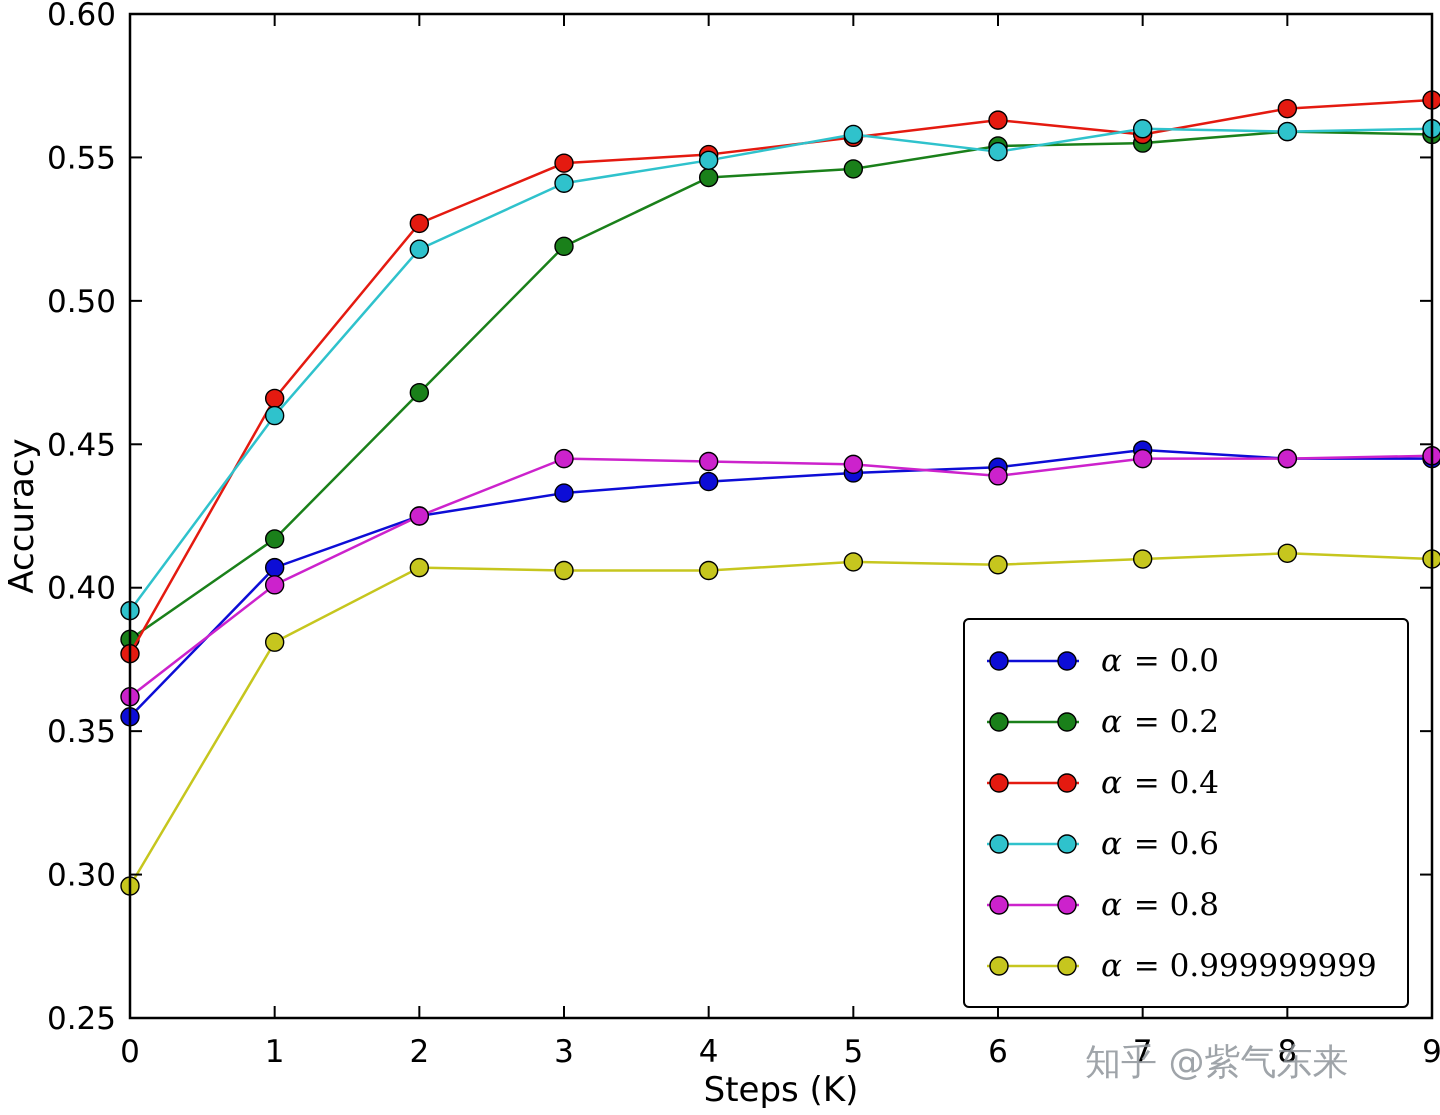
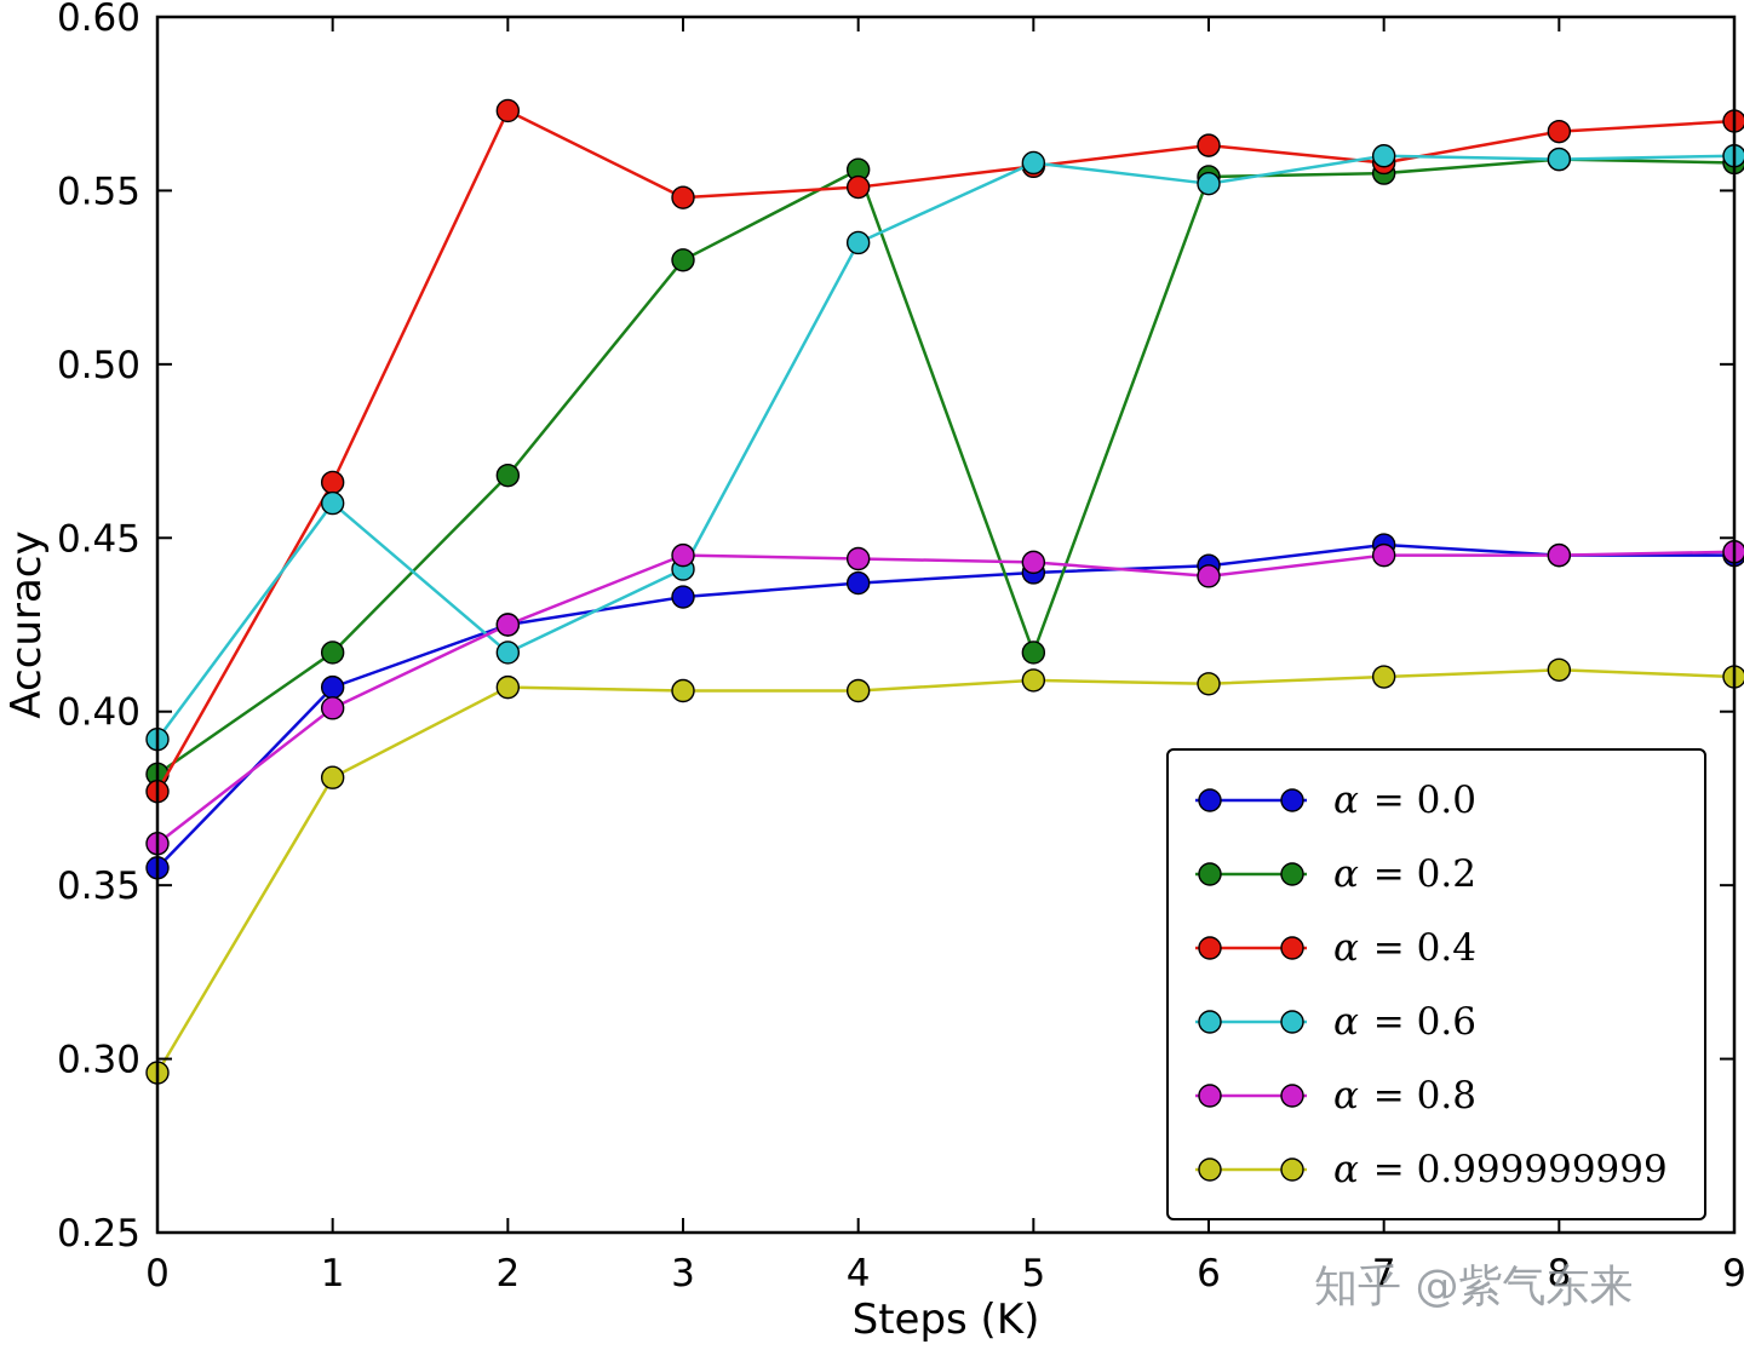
α = 0.4/2: 0.527 -> 0.573
α = 0.6/2: 0.518 -> 0.417
α = 0.2/3: 0.519 -> 0.530
α = 0.6/3: 0.541 -> 0.441
α = 0.2/4: 0.543 -> 0.556
α = 0.6/4: 0.549 -> 0.535
α = 0.2/5: 0.546 -> 0.417
